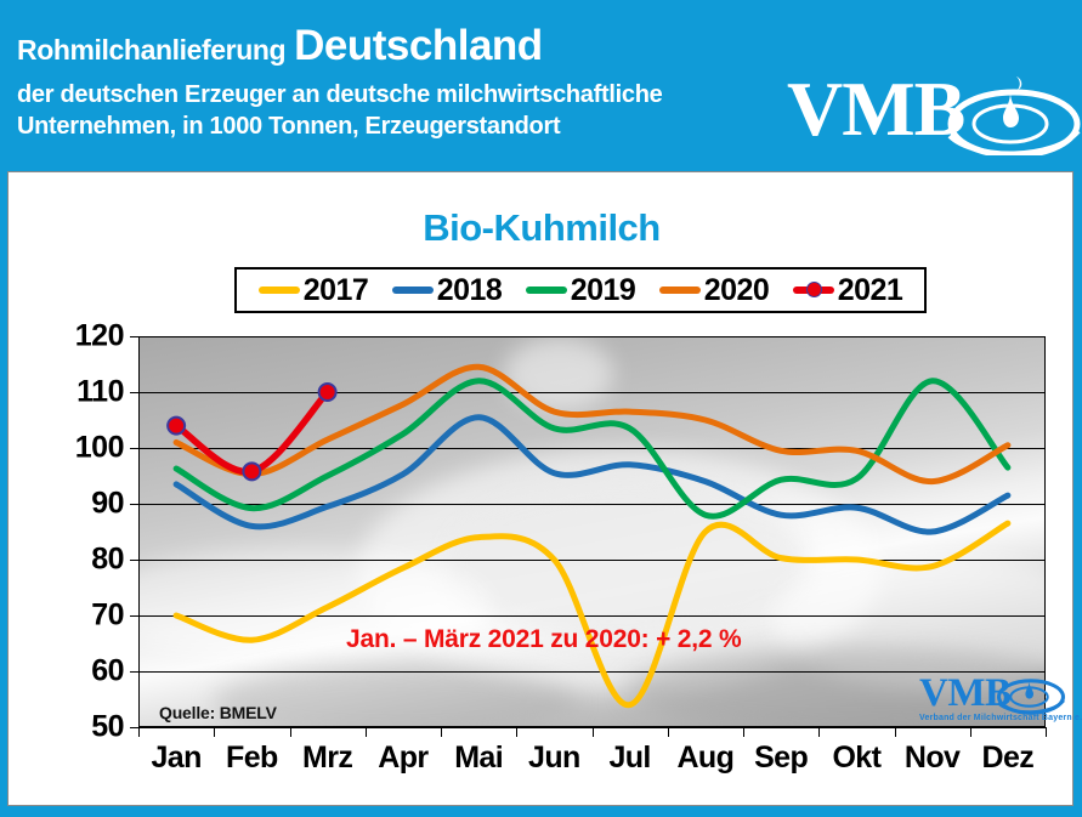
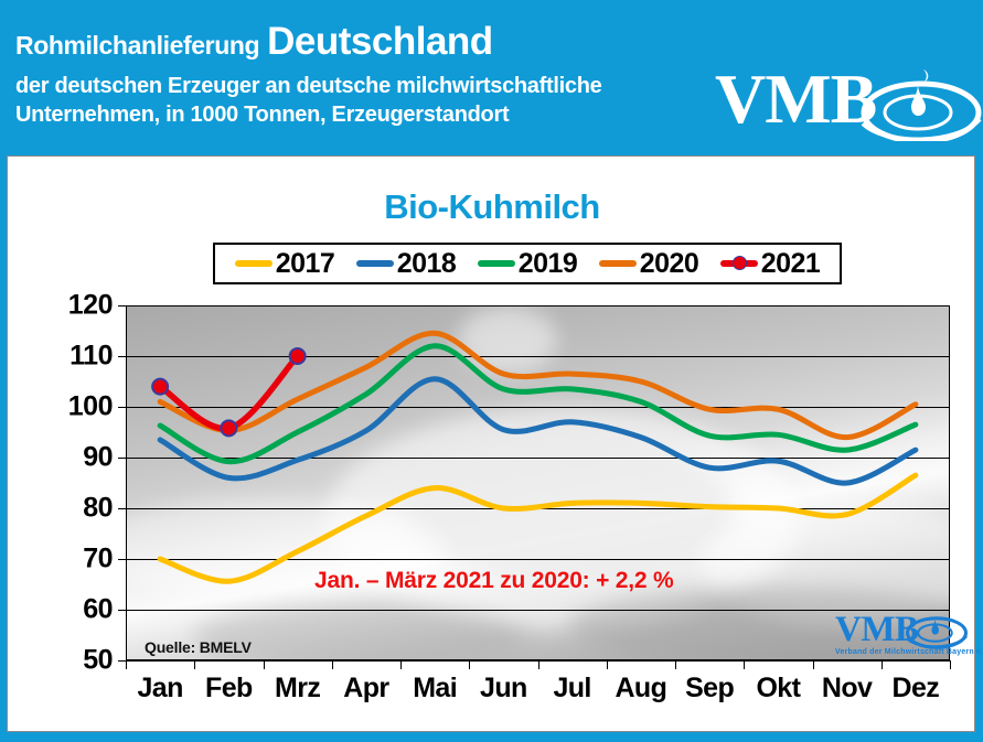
2017/Jul: 54 -> 81
2017/Aug: 85 -> 81
2019/Aug: 88 -> 101
2019/Nov: 112 -> 92
